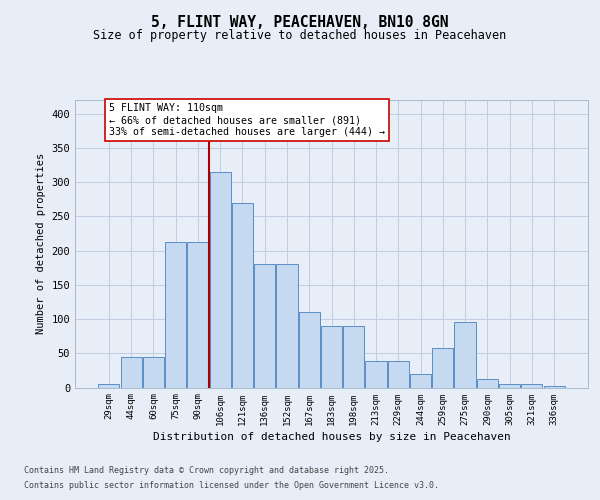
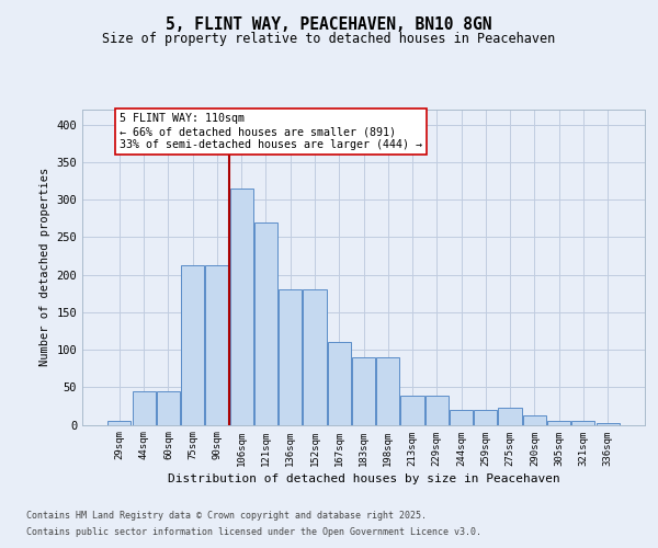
259sqm: 58 -> 20
275sqm: 96 -> 22
